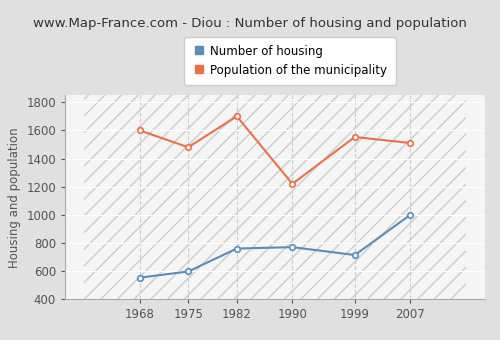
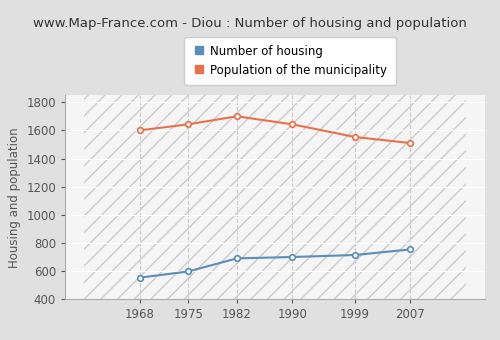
Population of the municipality/1975: 1480 -> 1640
Number of housing/1982: 760 -> 690
Number of housing/1990: 770 -> 700
Population of the municipality/1990: 1220 -> 1640
Number of housing/2007: 1000 -> 750
